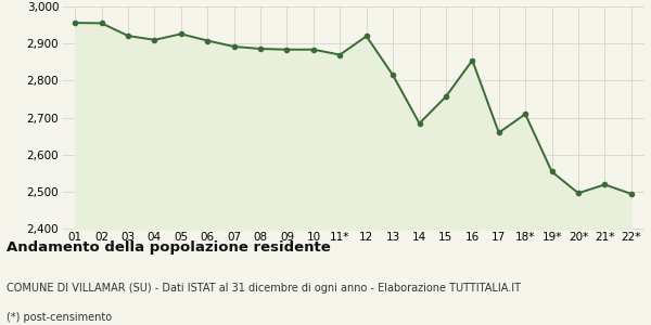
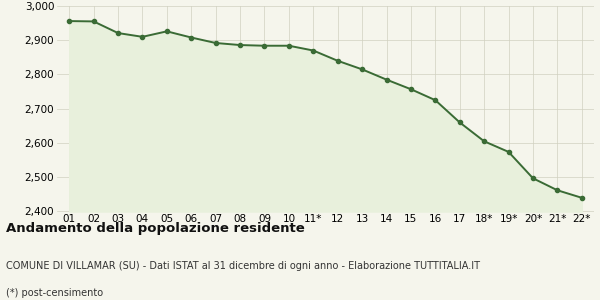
12: 2,920 -> 2,840
14: 2,685 -> 2,785
16: 2,855 -> 2,725
18*: 2,710 -> 2,605
19*: 2,555 -> 2,574
21*: 2,520 -> 2,462
22*: 2,495 -> 2,440
